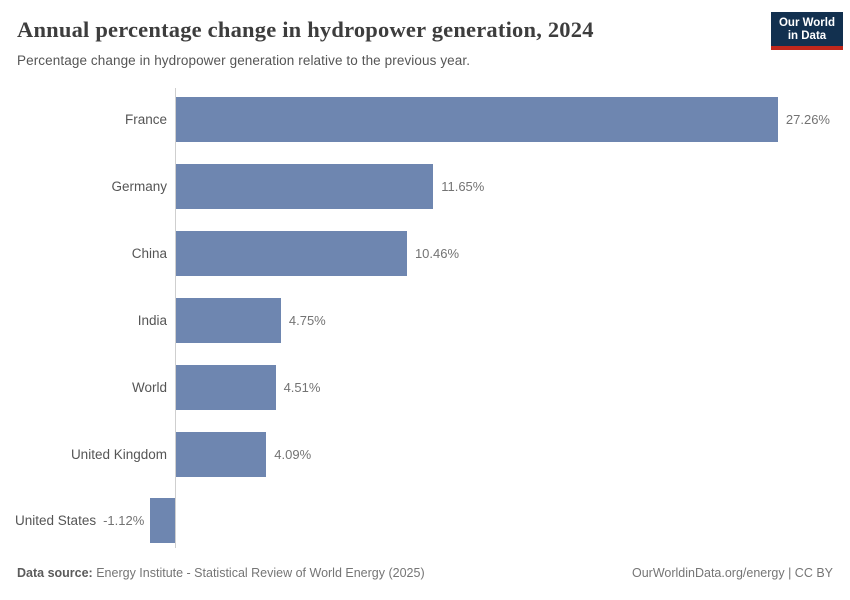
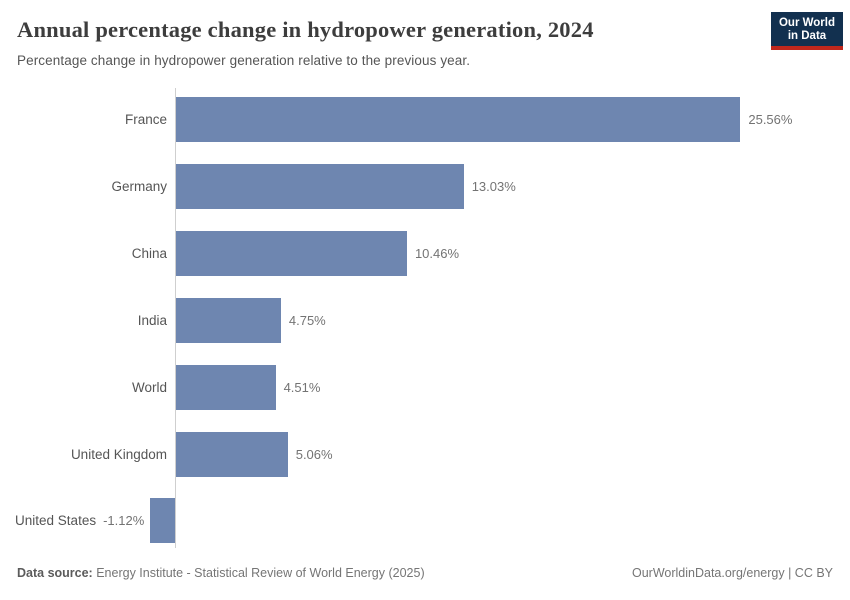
France: 27.26% -> 25.56%
Germany: 11.65% -> 13.03%
United Kingdom: 4.09% -> 5.06%
